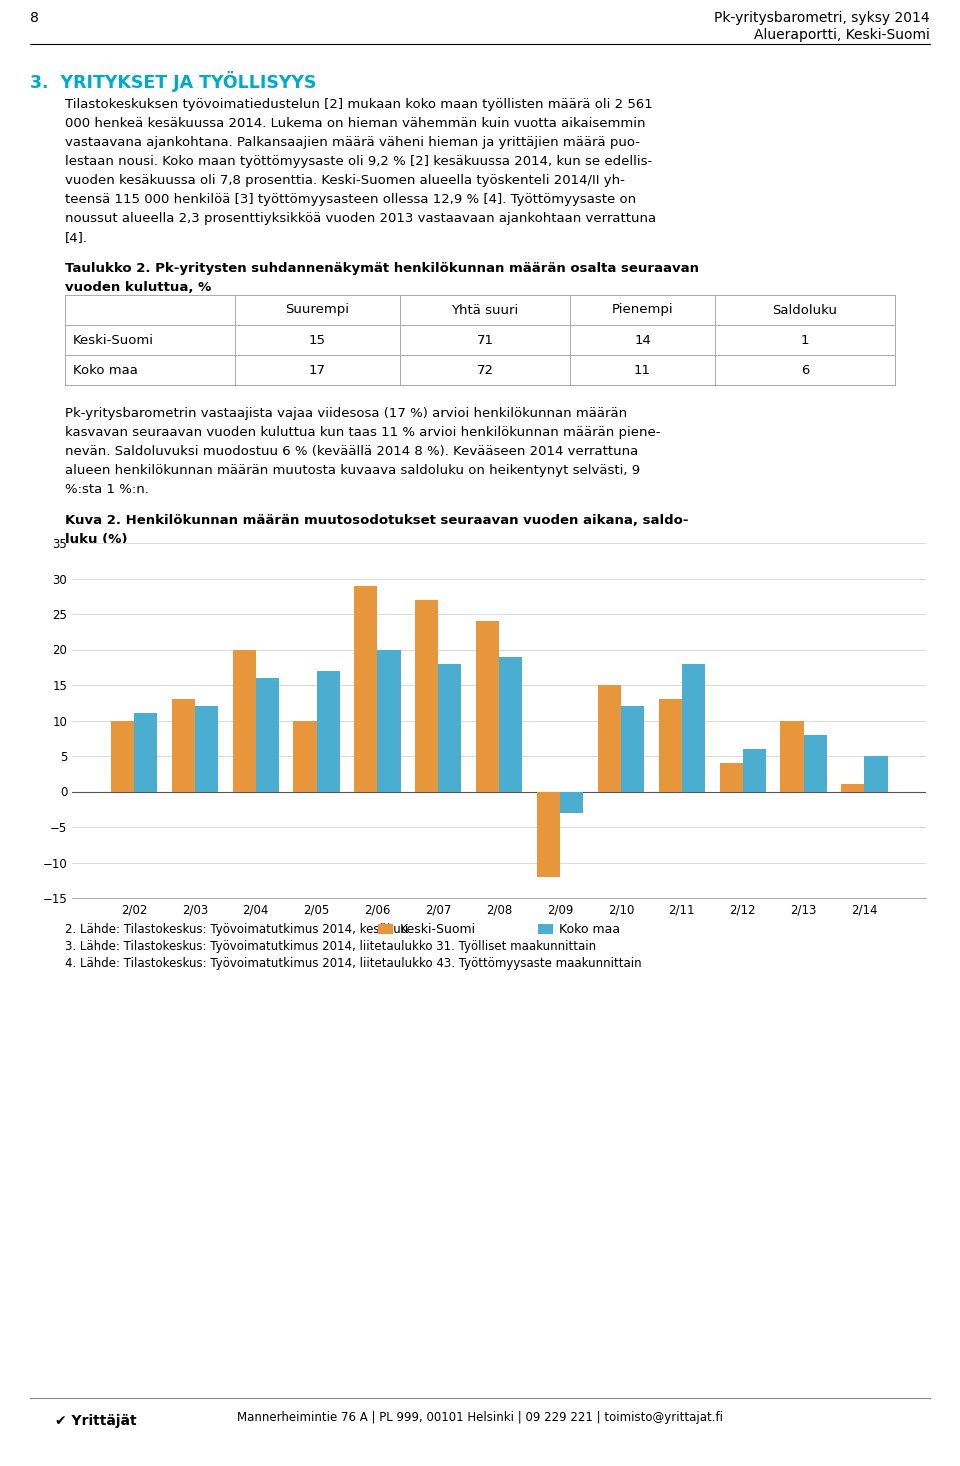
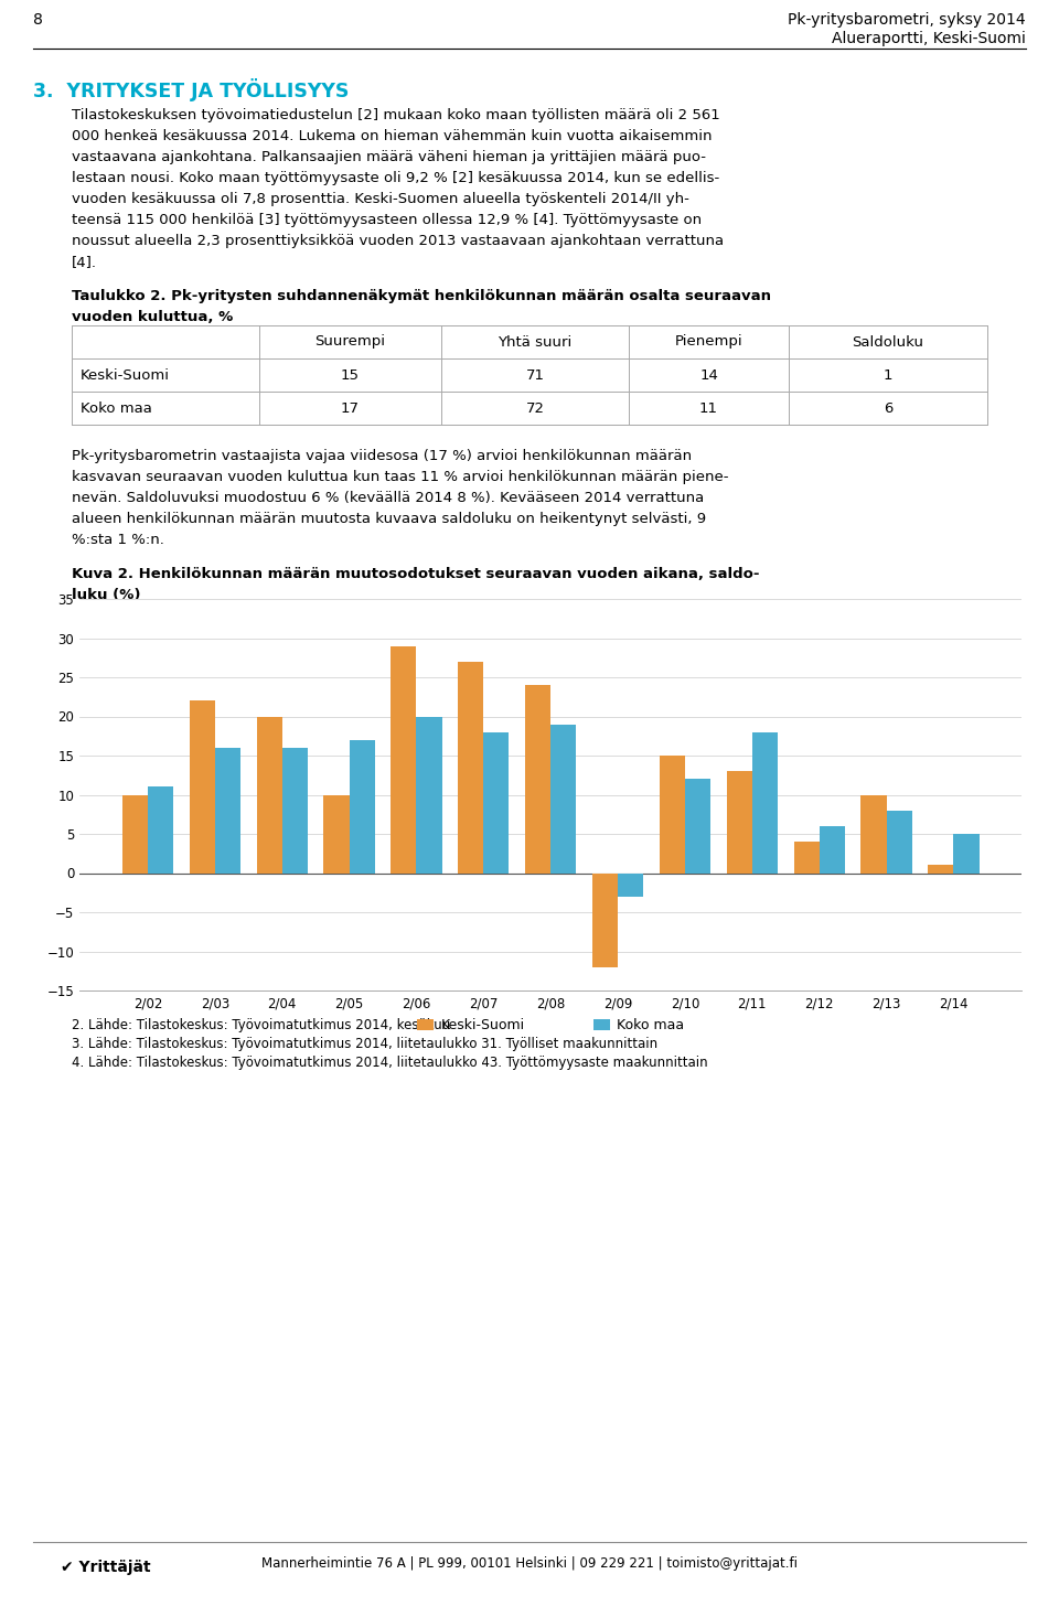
Keski-Suomi/2/03: 13 -> 22
Koko maa/2/03: 12 -> 16
